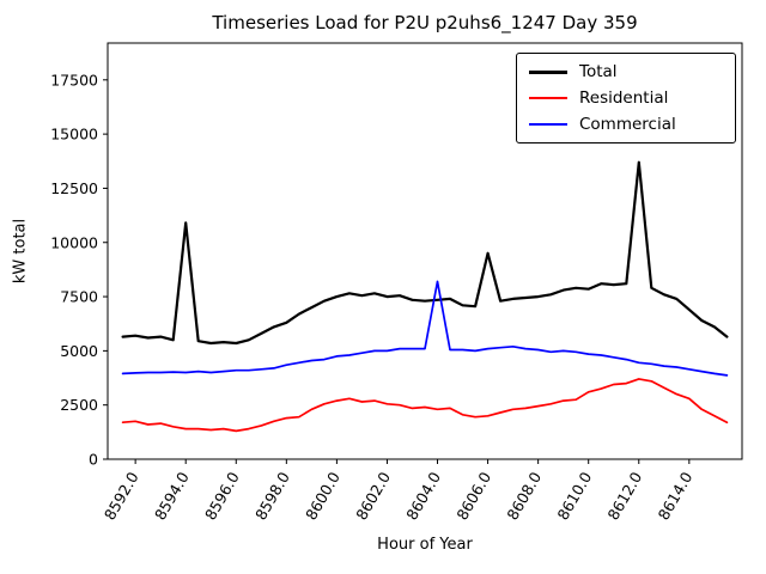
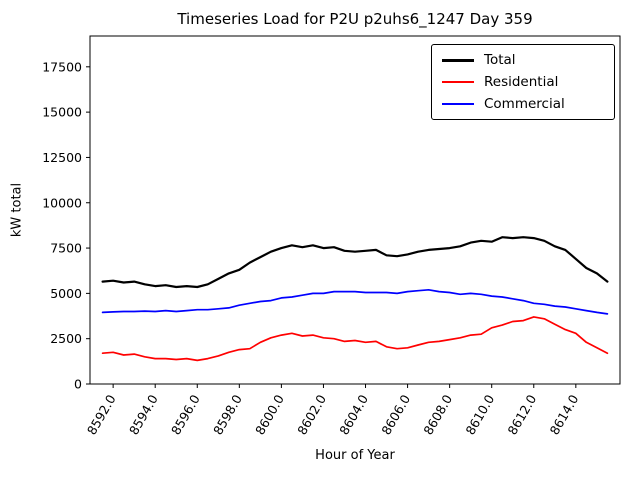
Total/8594.0: 10900 -> 5400
Commercial/8604.0: 8200 -> 5000
Total/8606.0: 9500 -> 7200
Total/8612.0: 13700 -> 8000
